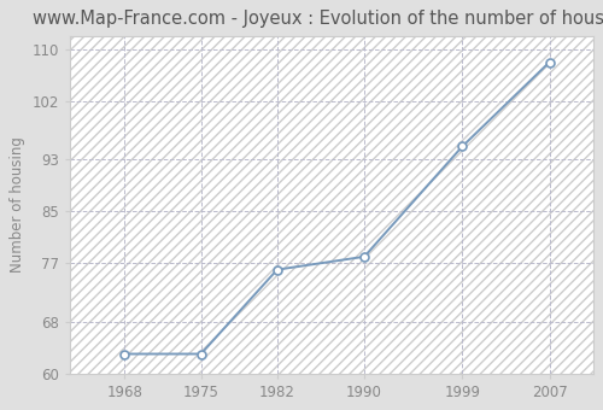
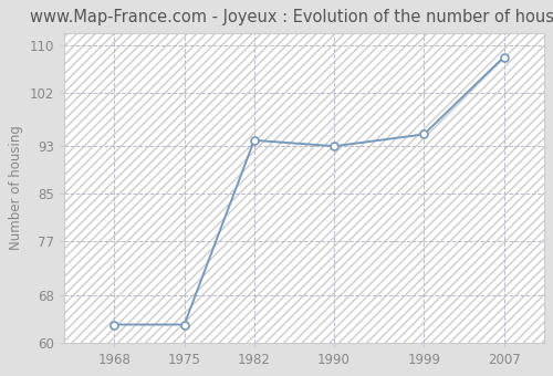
1982: 76 -> 94
1990: 78 -> 93
